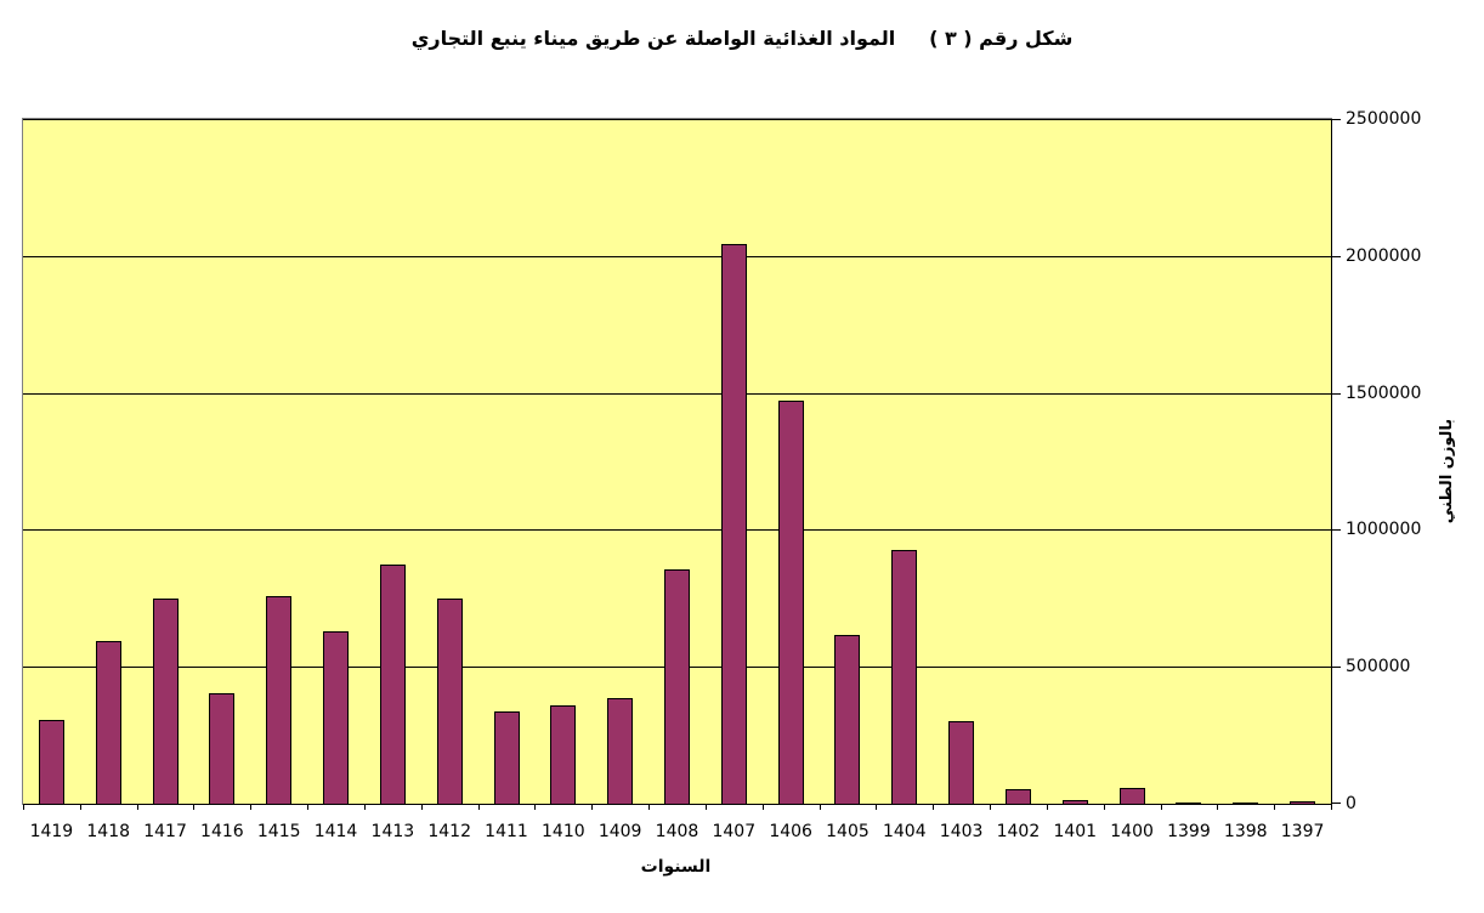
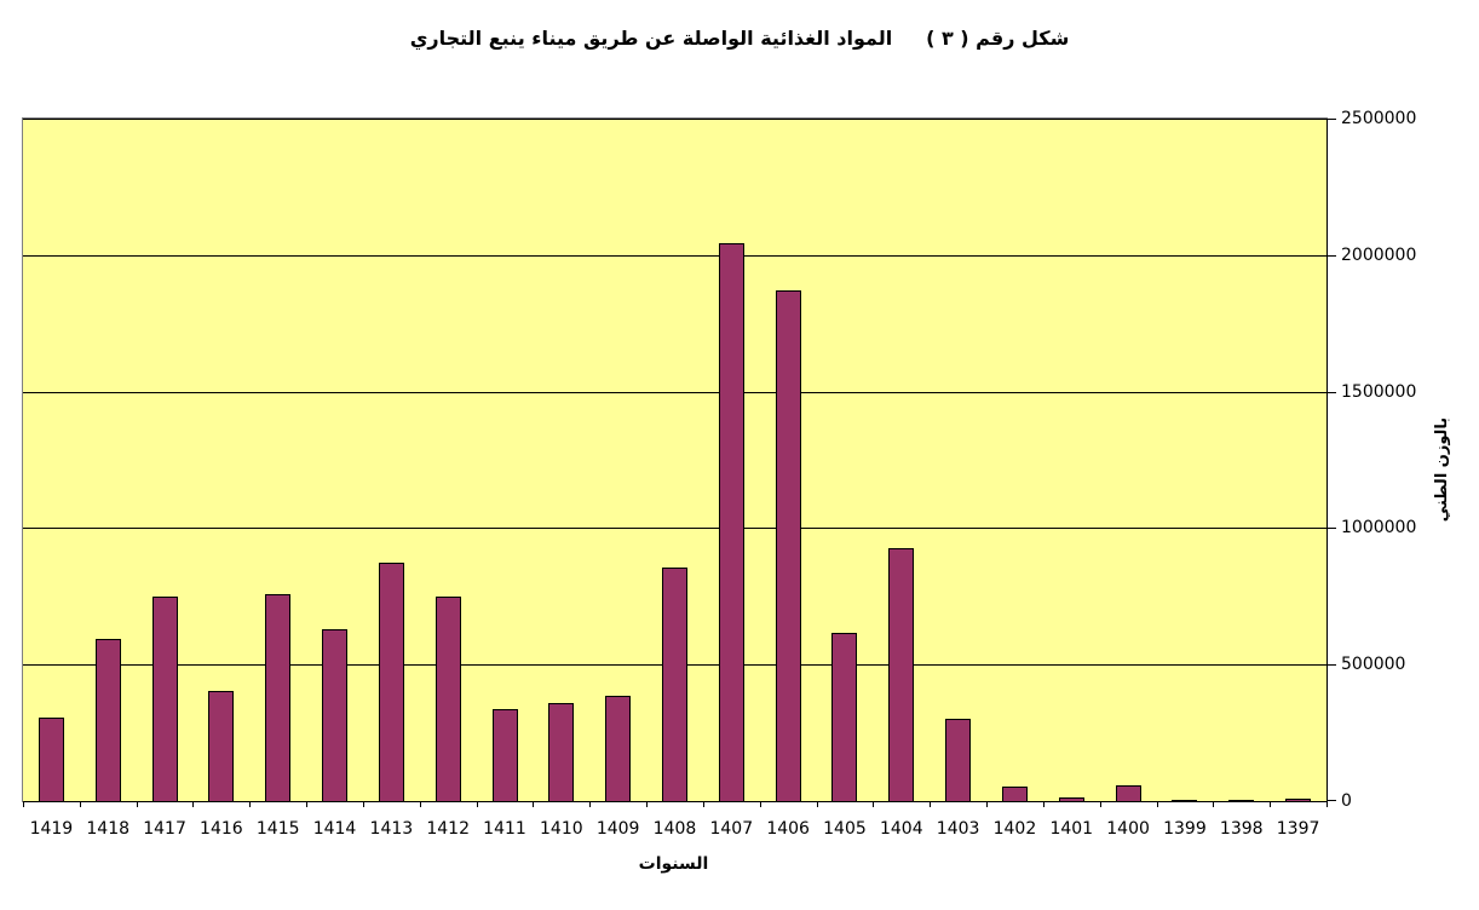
1406: 1470000 -> 1870000
